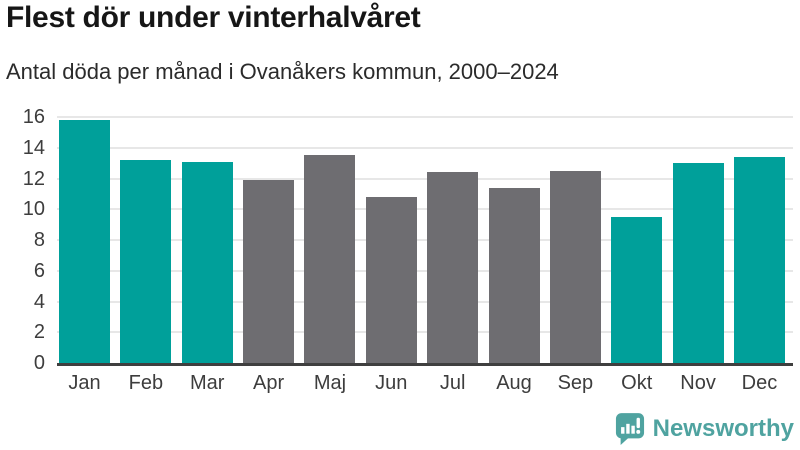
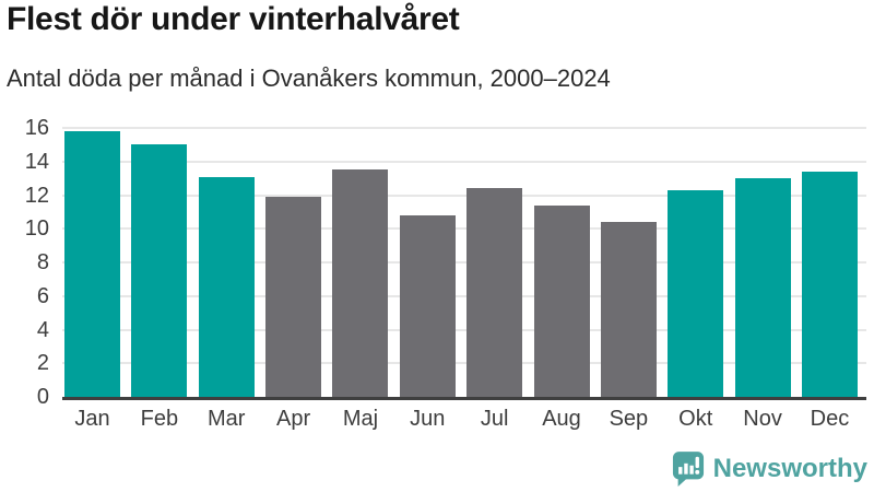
Feb: 13.2 -> 15.0
Sep: 12.5 -> 10.4
Okt: 9.5 -> 12.3
